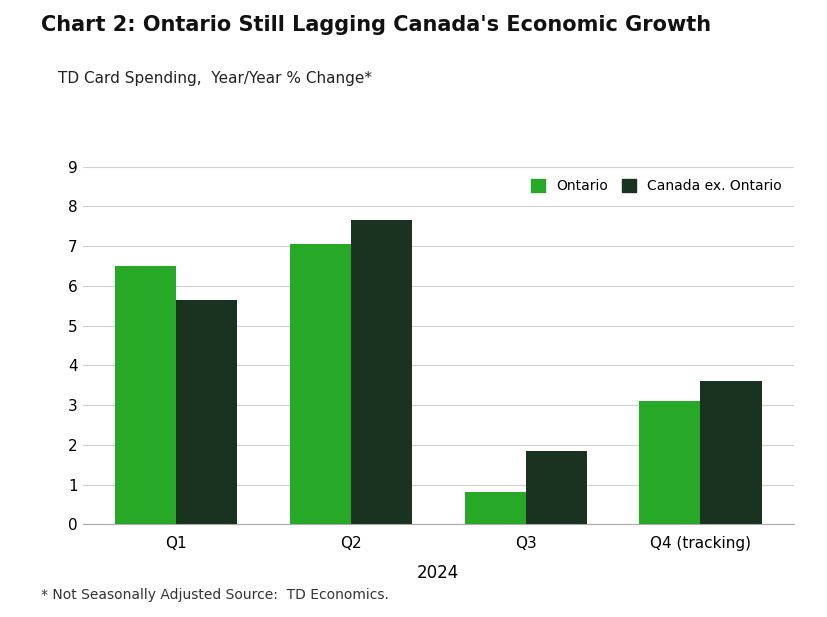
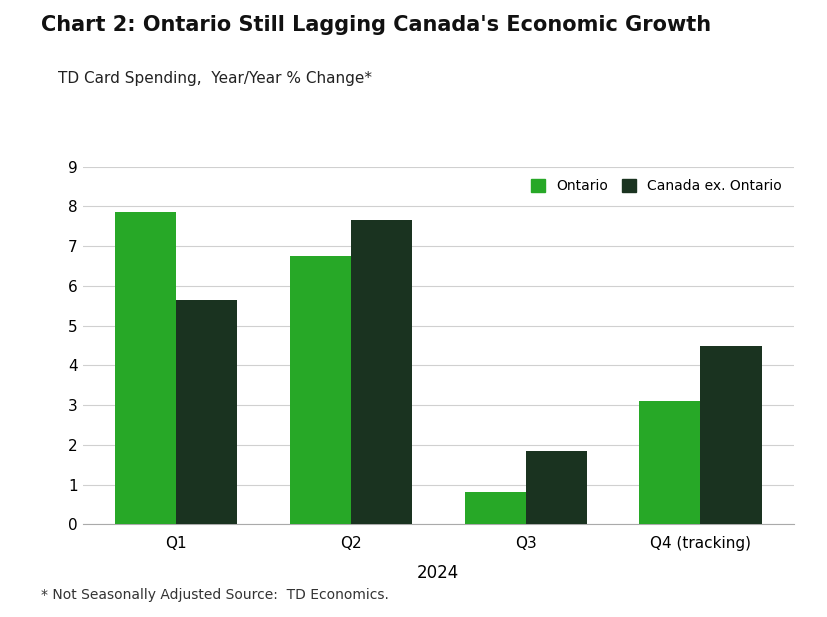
Ontario/Q1: 6.50 -> 7.85
Ontario/Q2: 7.05 -> 6.75
Canada ex. Ontario/Q4 (tracking): 3.60 -> 4.50
